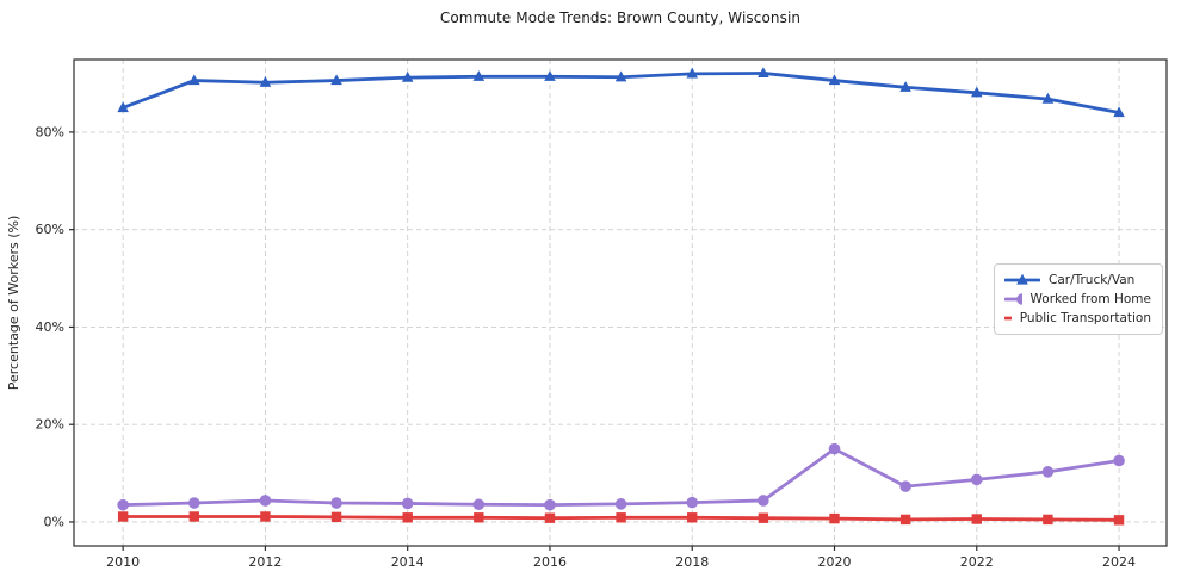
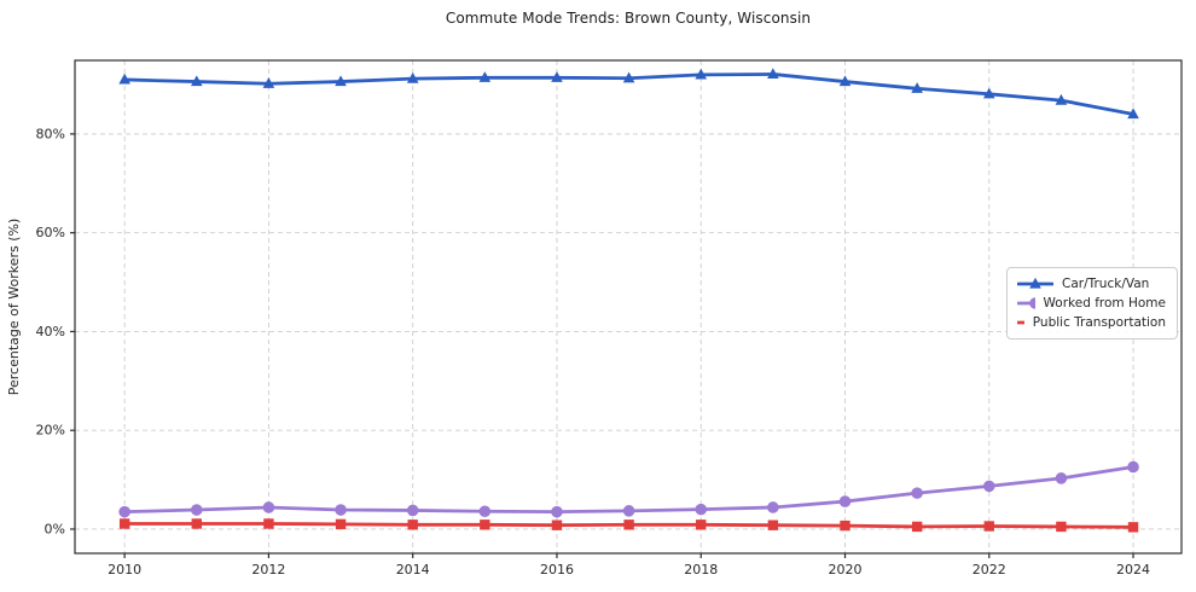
Car/Truck/Van/2010: 85% -> 91%
Worked from Home/2020: 15% -> 6%
